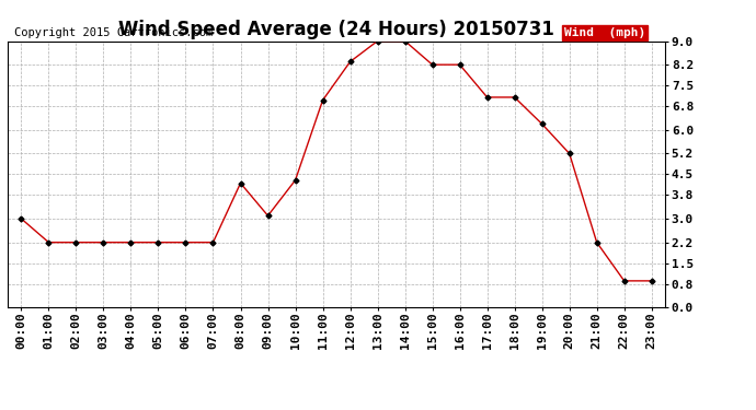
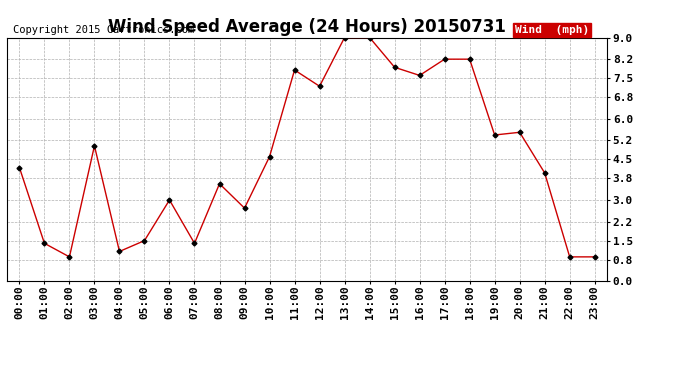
00:00: 3.0 -> 4.2
01:00: 2.2 -> 1.4
02:00: 2.2 -> 0.9
03:00: 2.2 -> 5.0
04:00: 2.2 -> 1.1
05:00: 2.2 -> 1.5
06:00: 2.2 -> 3.0
07:00: 2.2 -> 1.4
08:00: 4.2 -> 3.6
09:00: 3.1 -> 2.7
10:00: 4.3 -> 4.6
11:00: 7.0 -> 7.8
12:00: 8.3 -> 7.2
15:00: 8.2 -> 7.9
16:00: 8.2 -> 7.6
17:00: 7.1 -> 8.2
18:00: 7.1 -> 8.2
19:00: 6.2 -> 5.4
20:00: 5.2 -> 5.5
21:00: 2.2 -> 4.0
